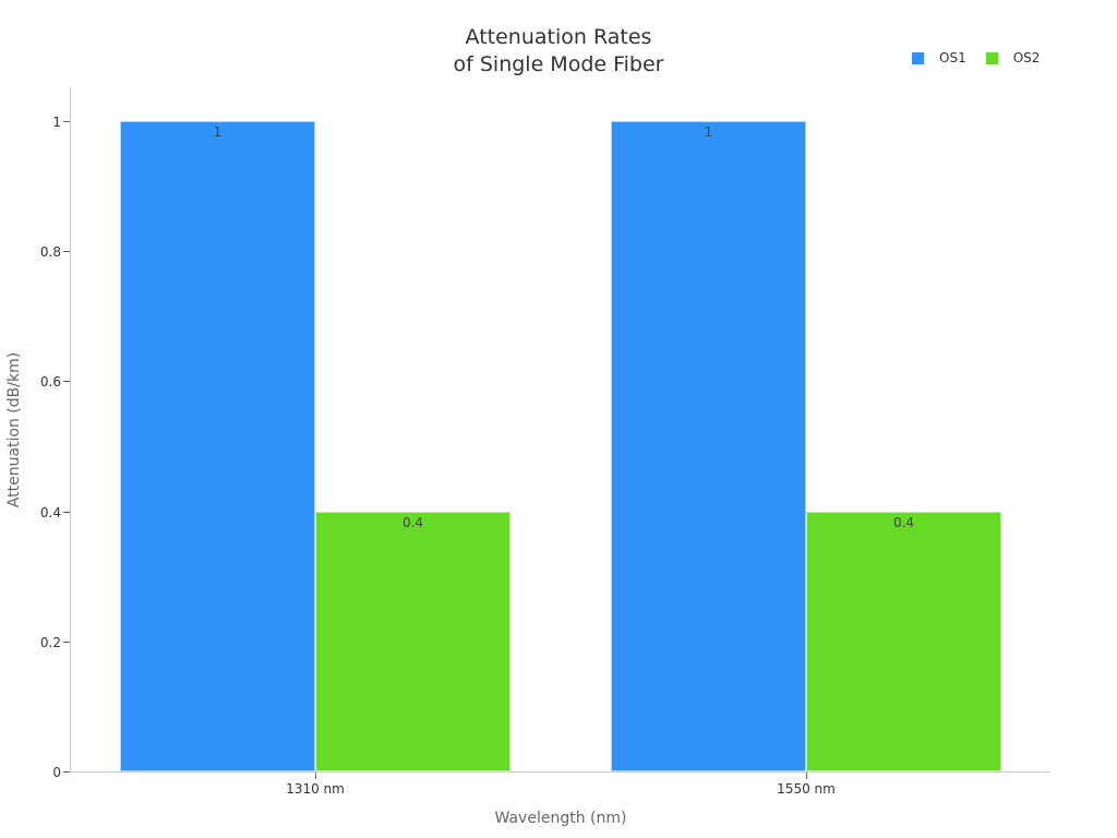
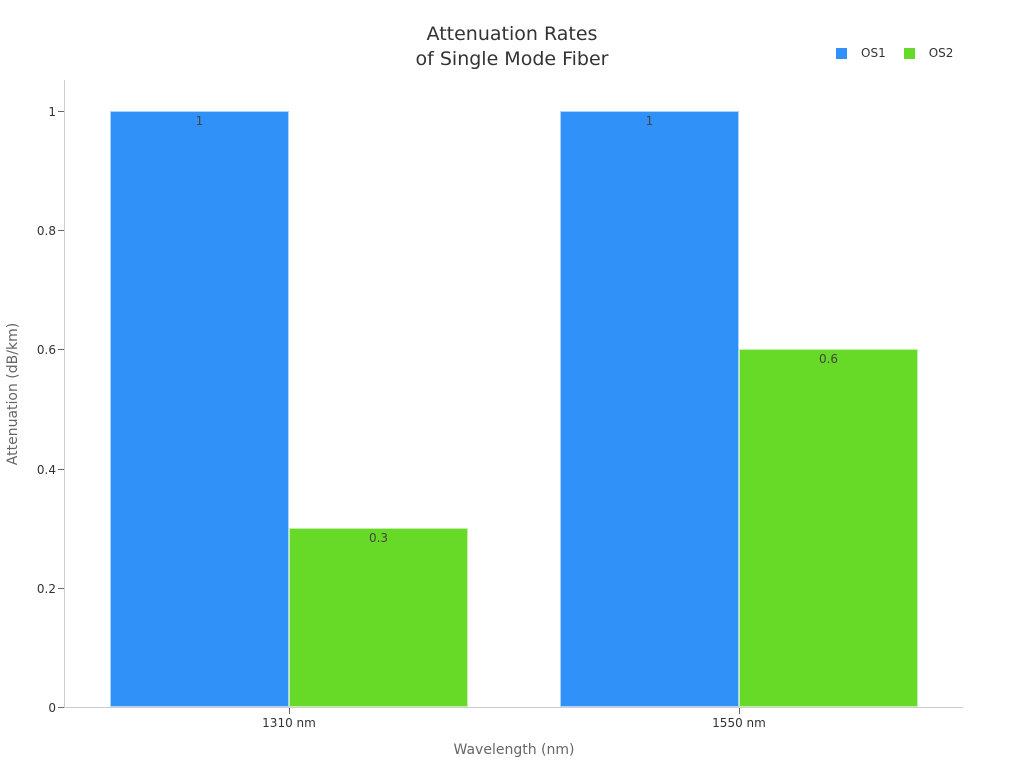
OS2/1310 nm: 0.4 -> 0.3
OS2/1550 nm: 0.4 -> 0.6
